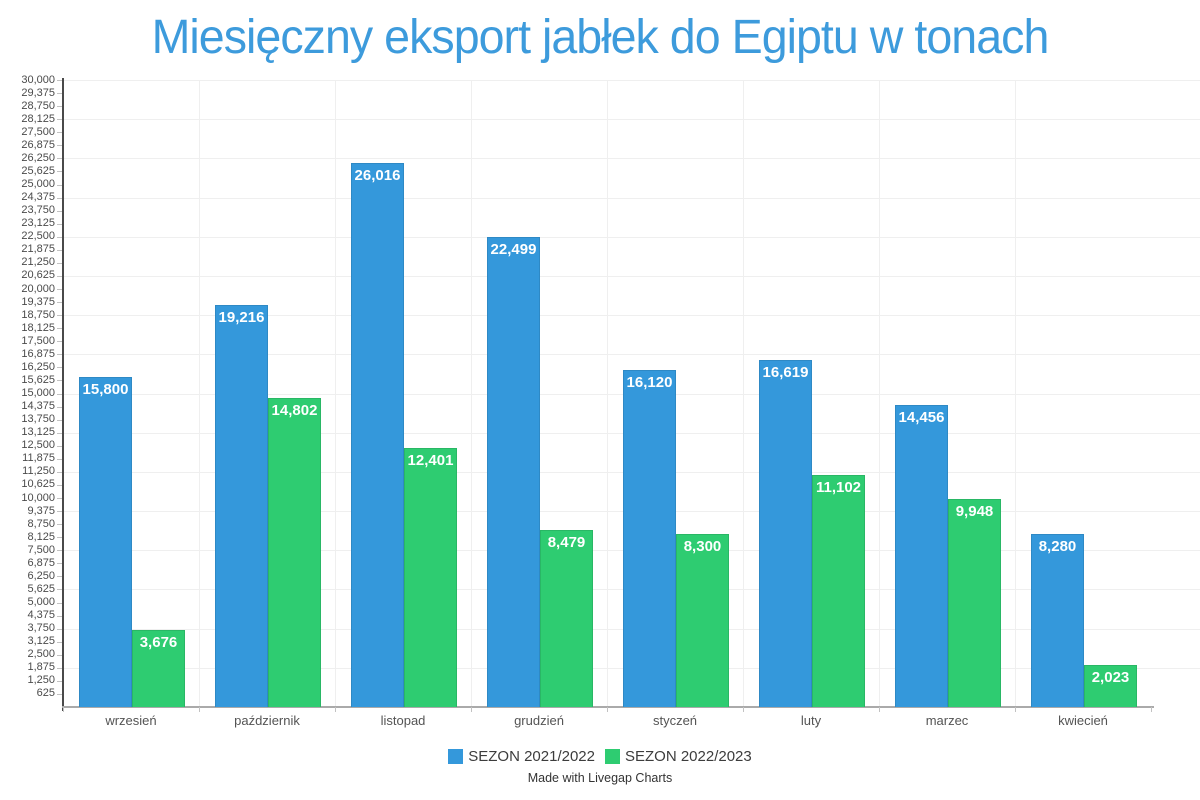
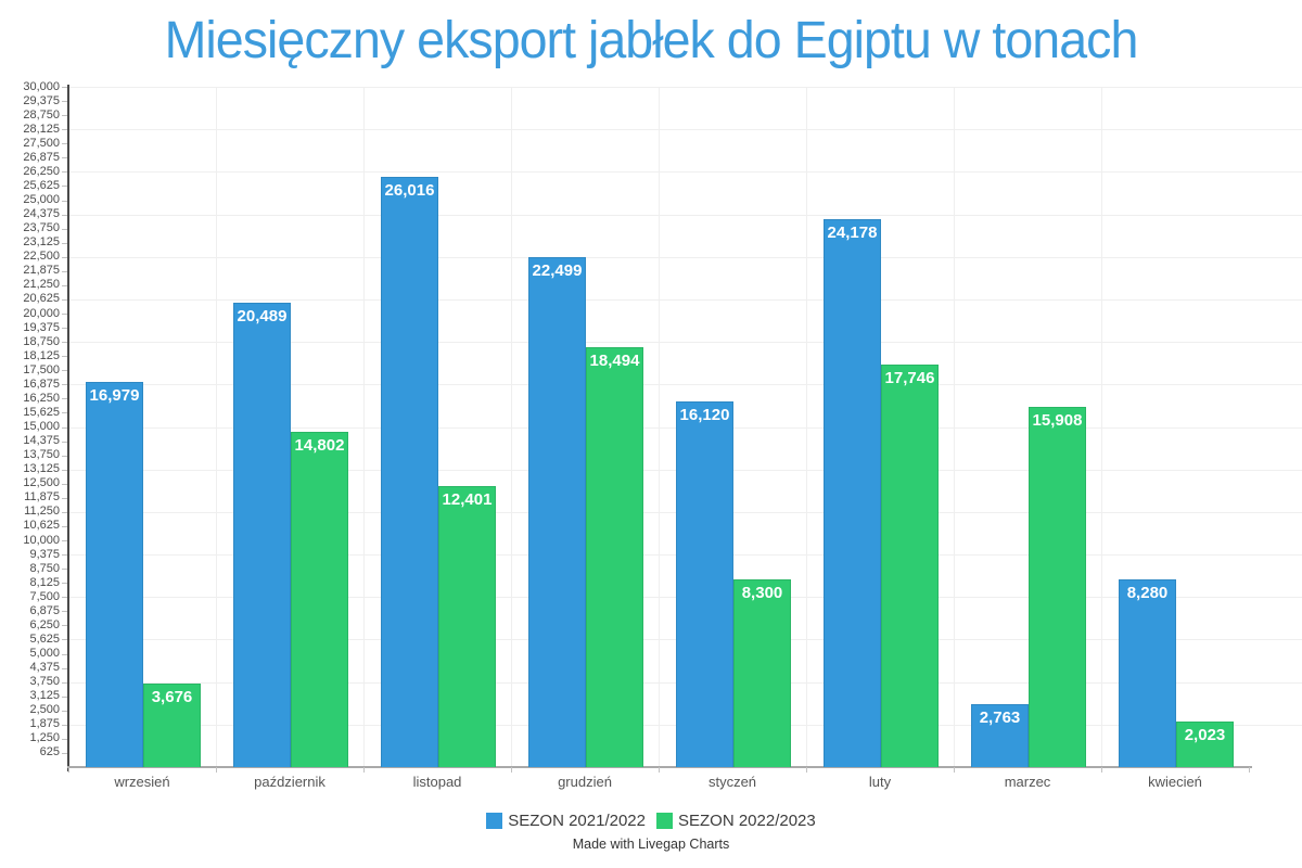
SEZON 2021/2022/wrzesień: 15,800 -> 16,979
SEZON 2021/2022/październik: 19,216 -> 20,489
SEZON 2022/2023/grudzień: 8,479 -> 18,494
SEZON 2021/2022/luty: 16,619 -> 24,178
SEZON 2022/2023/luty: 11,102 -> 17,746
SEZON 2021/2022/marzec: 14,456 -> 2,763
SEZON 2022/2023/marzec: 9,948 -> 15,908
